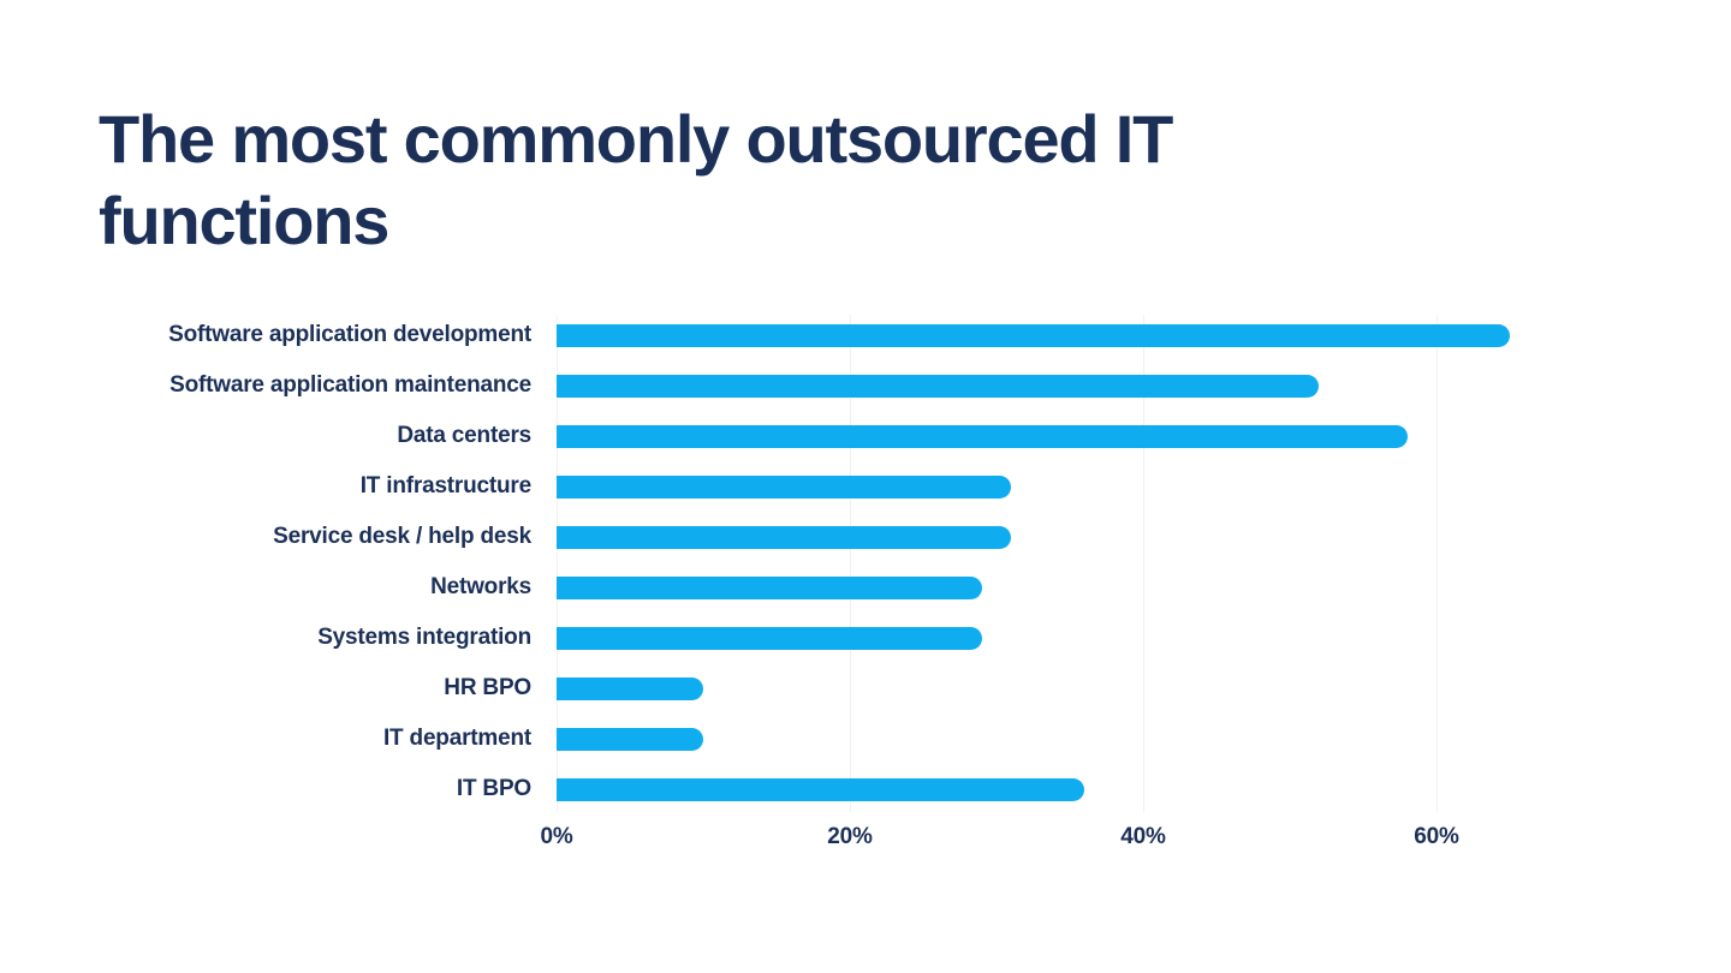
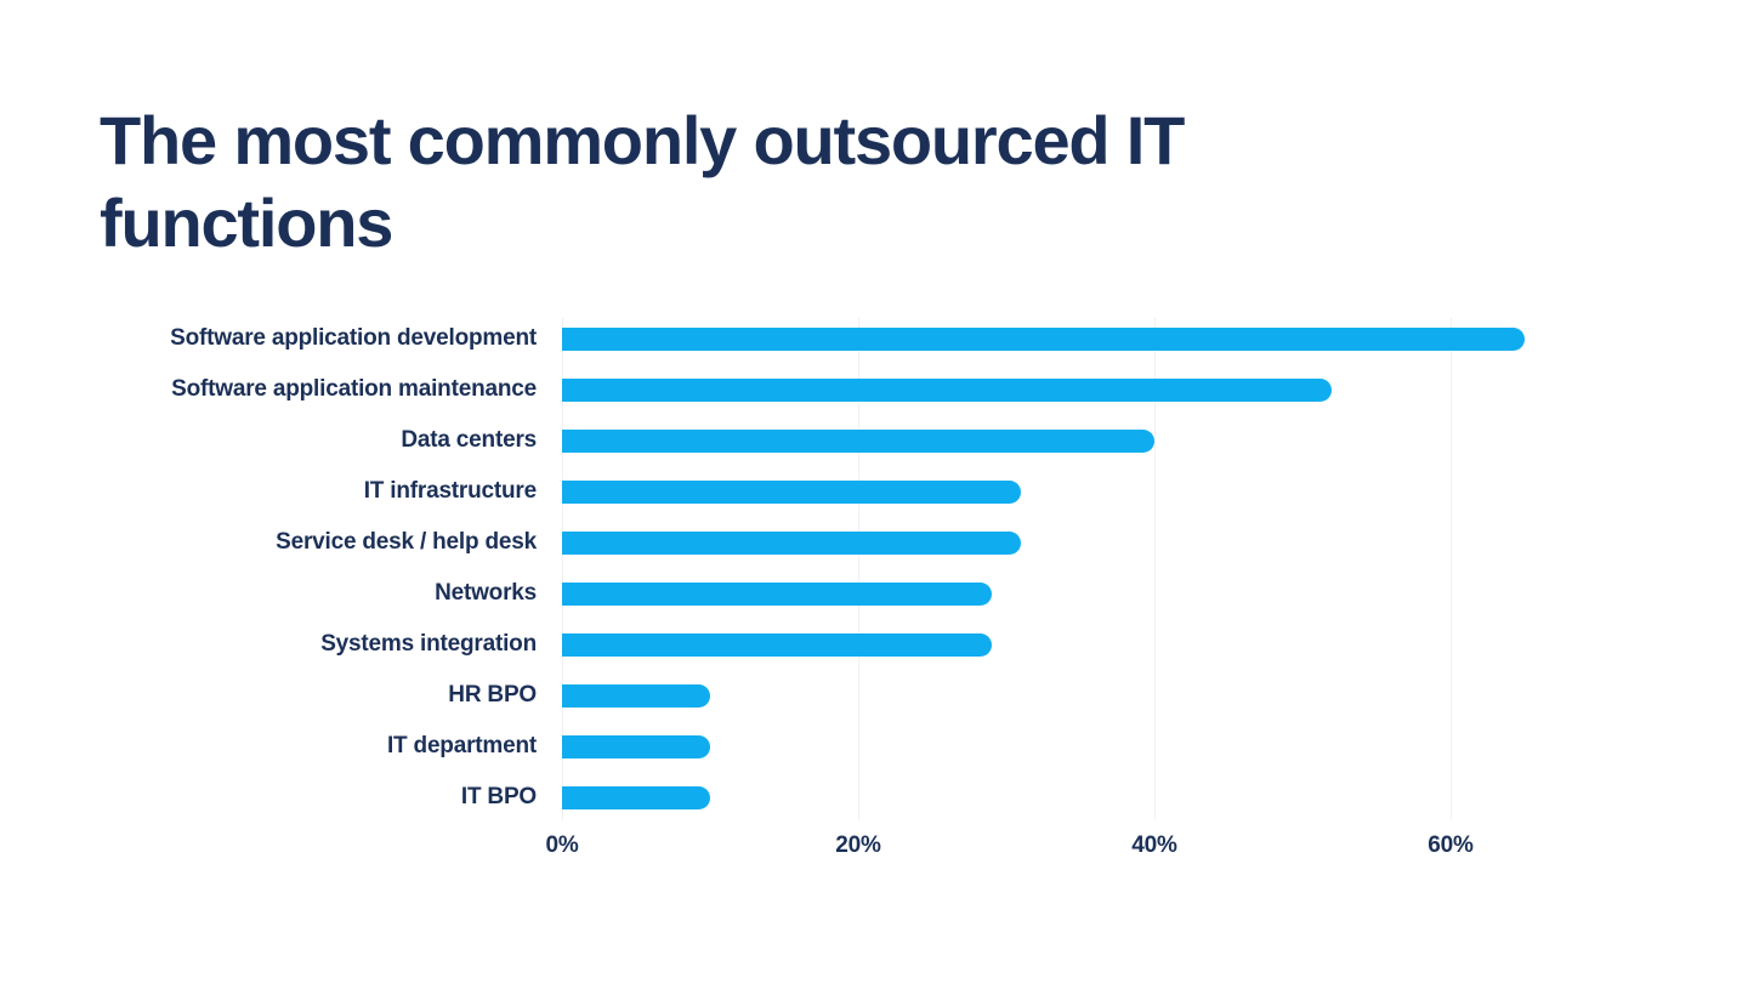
Data centers: 58% -> 40%
IT BPO: 36% -> 10%
